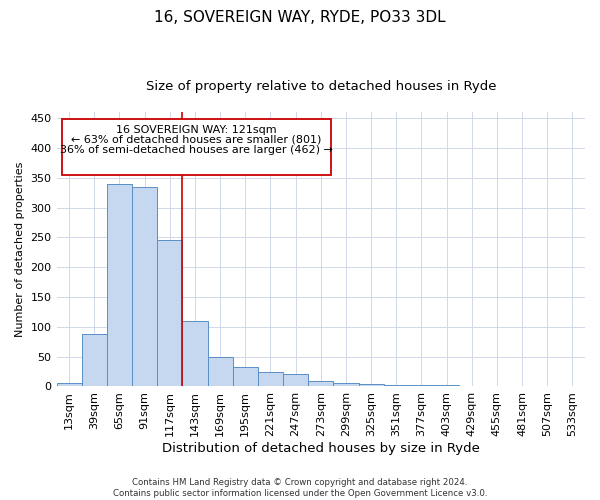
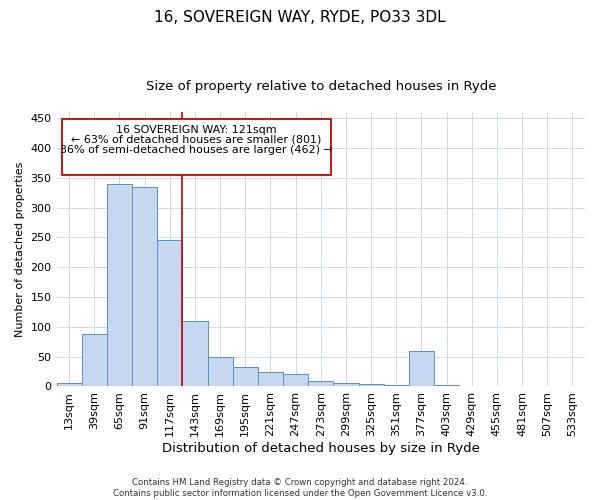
377sqm: 3 -> 60
